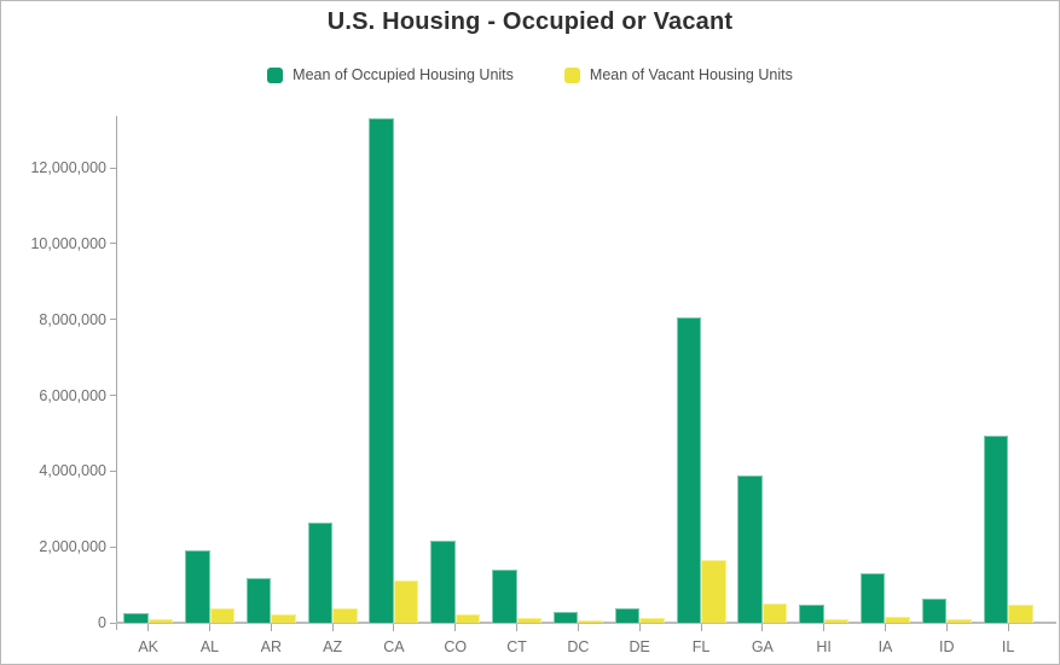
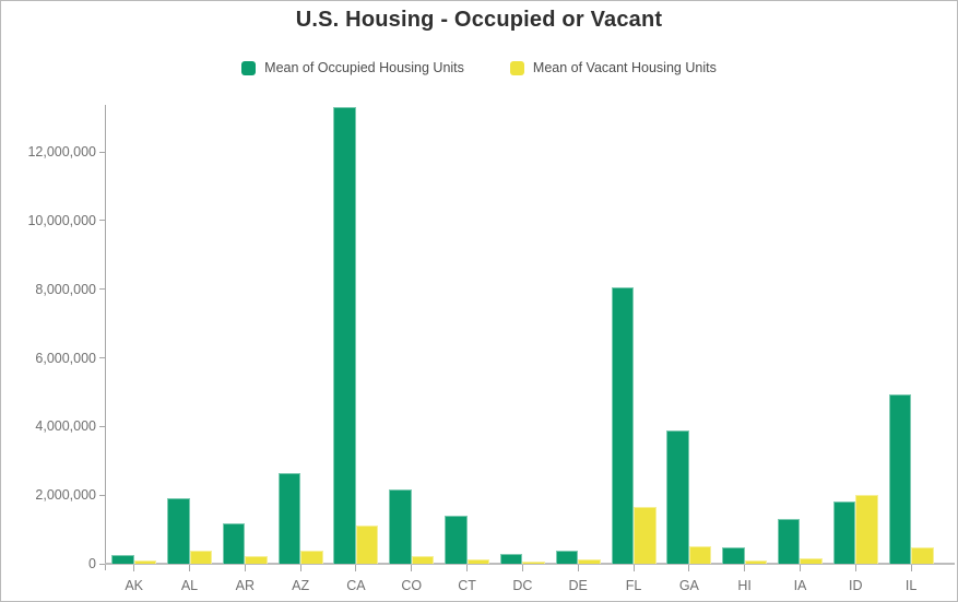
Mean of Occupied Housing Units/ID: 600000 -> 1800000
Mean of Vacant Housing Units/ID: 100000 -> 2000000
